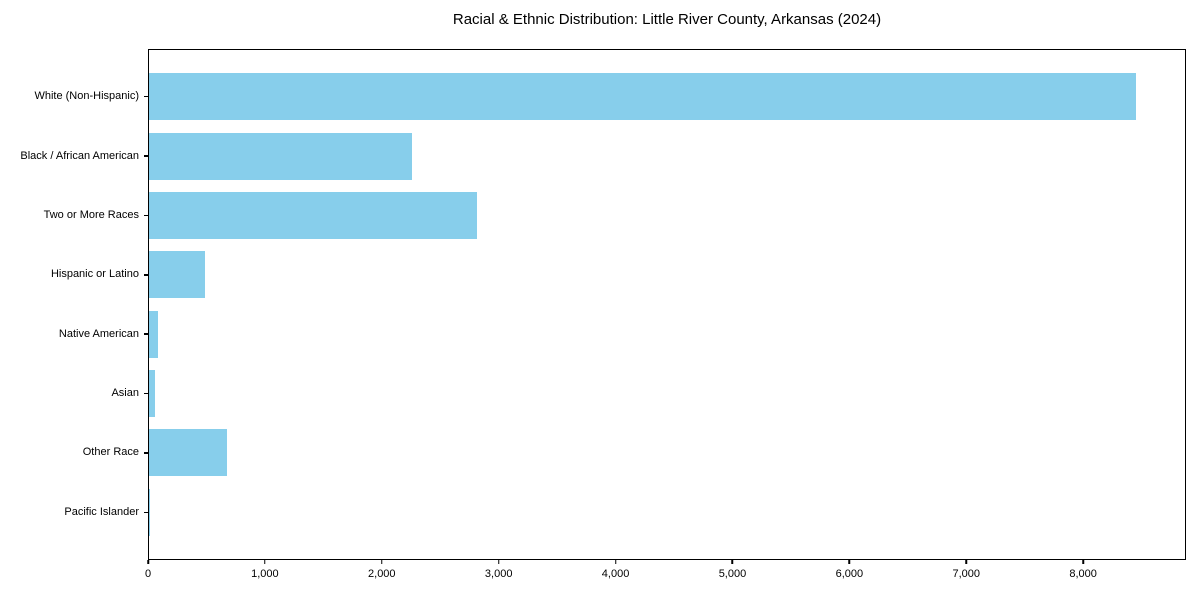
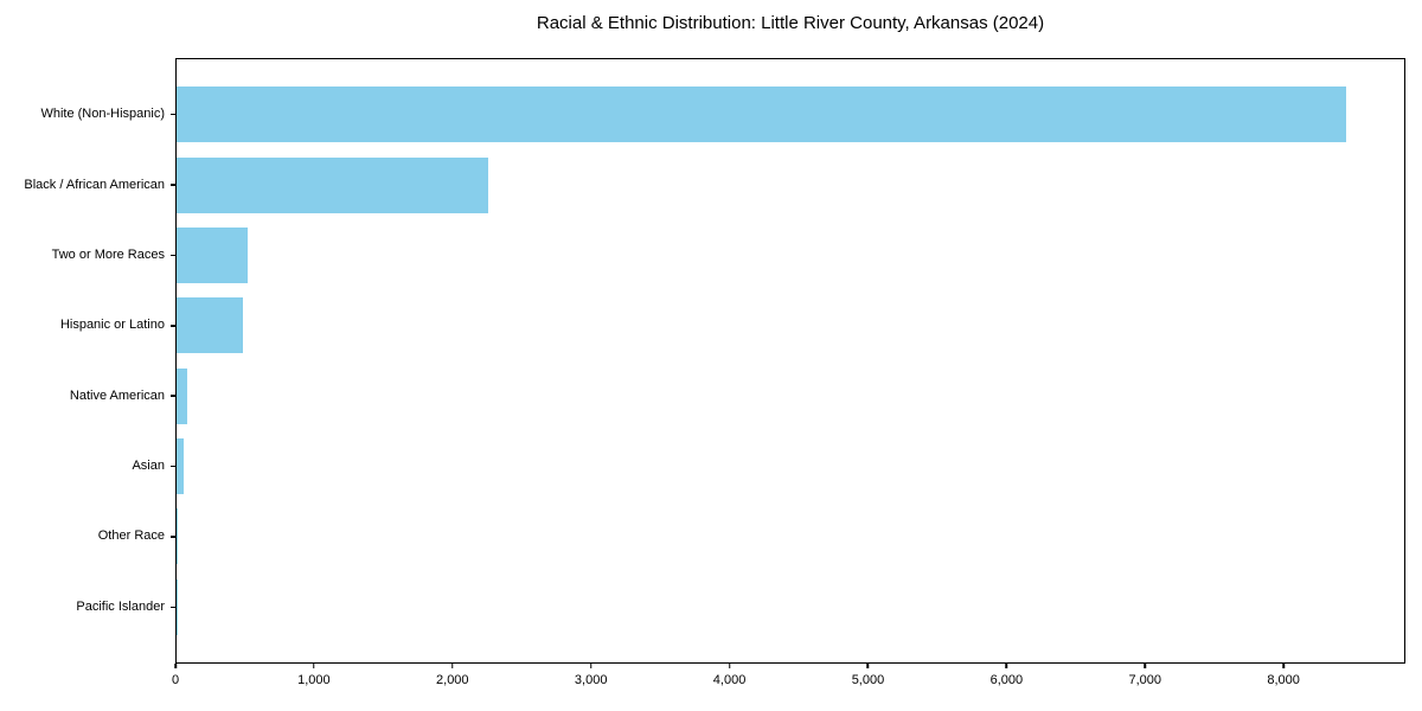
Two or More Races: 2810 -> 520
Other Race: 670 -> 10
